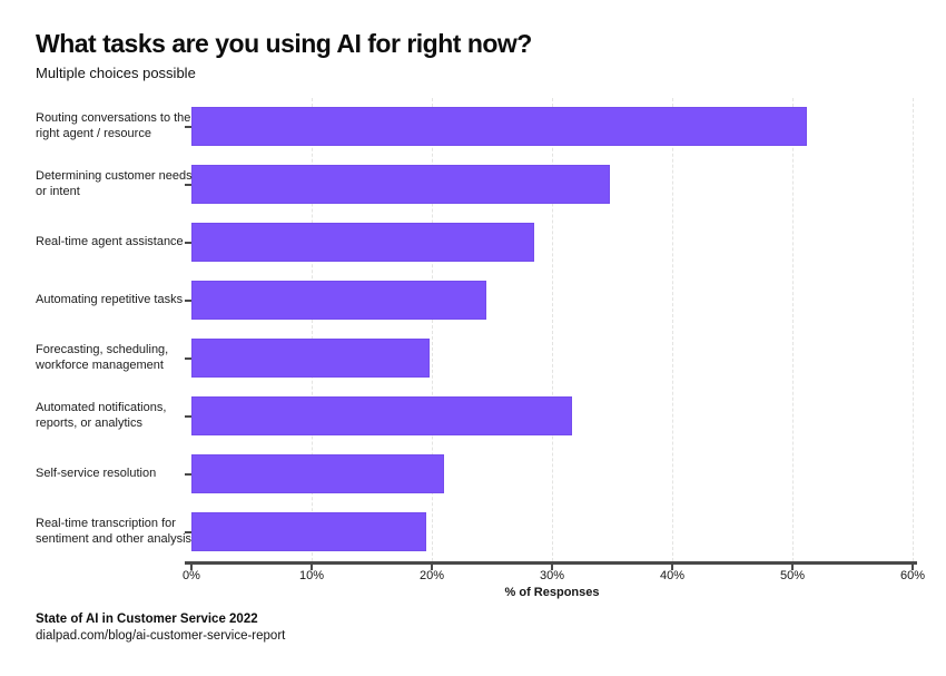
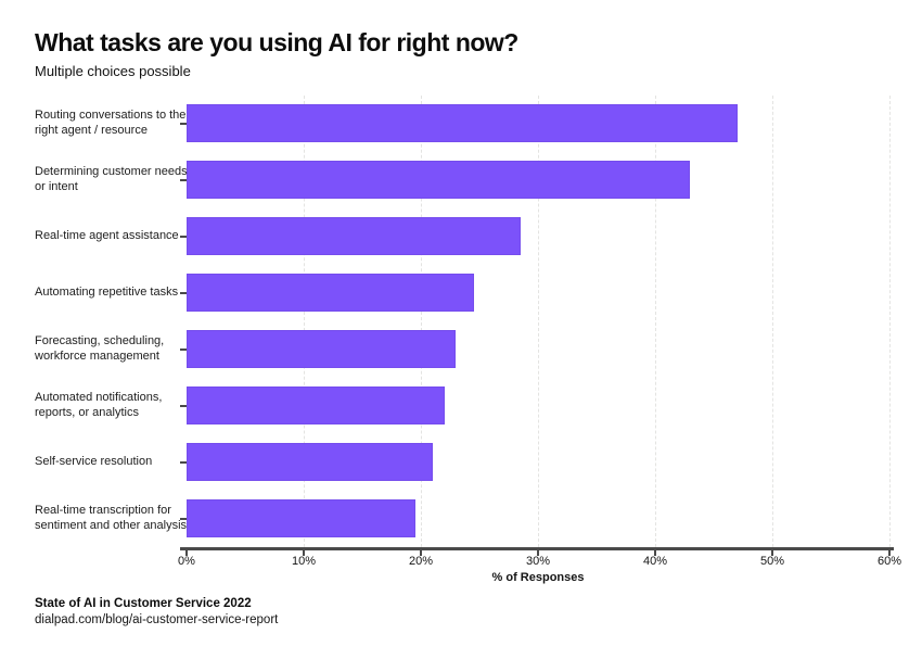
Routing conversations to the right agent / resource: 51.2% -> 47.0%
Determining customer needs or intent: 34.8% -> 43.0%
Forecasting, scheduling, workforce management: 19.8% -> 23.0%
Automated notifications, reports, or analytics: 31.7% -> 22.0%
